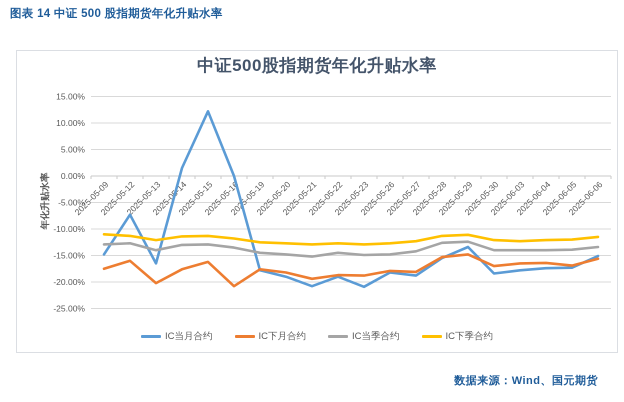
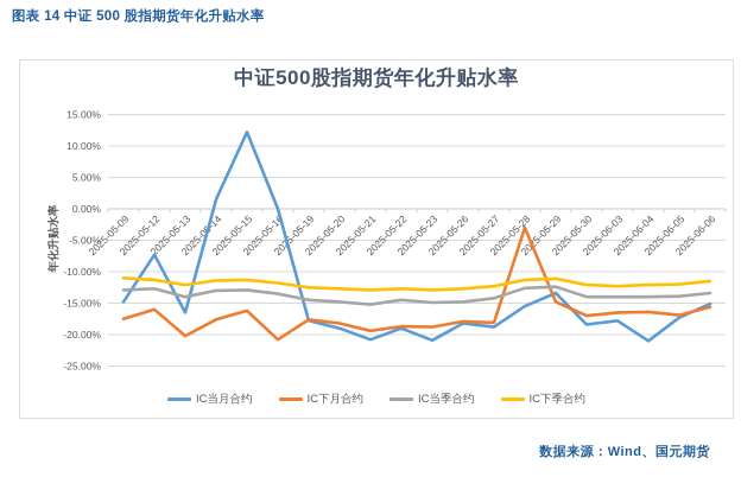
IC下月合约/2025-05-28: -15% -> -3%
IC当月合约/2025-06-04: -17% -> -21%
